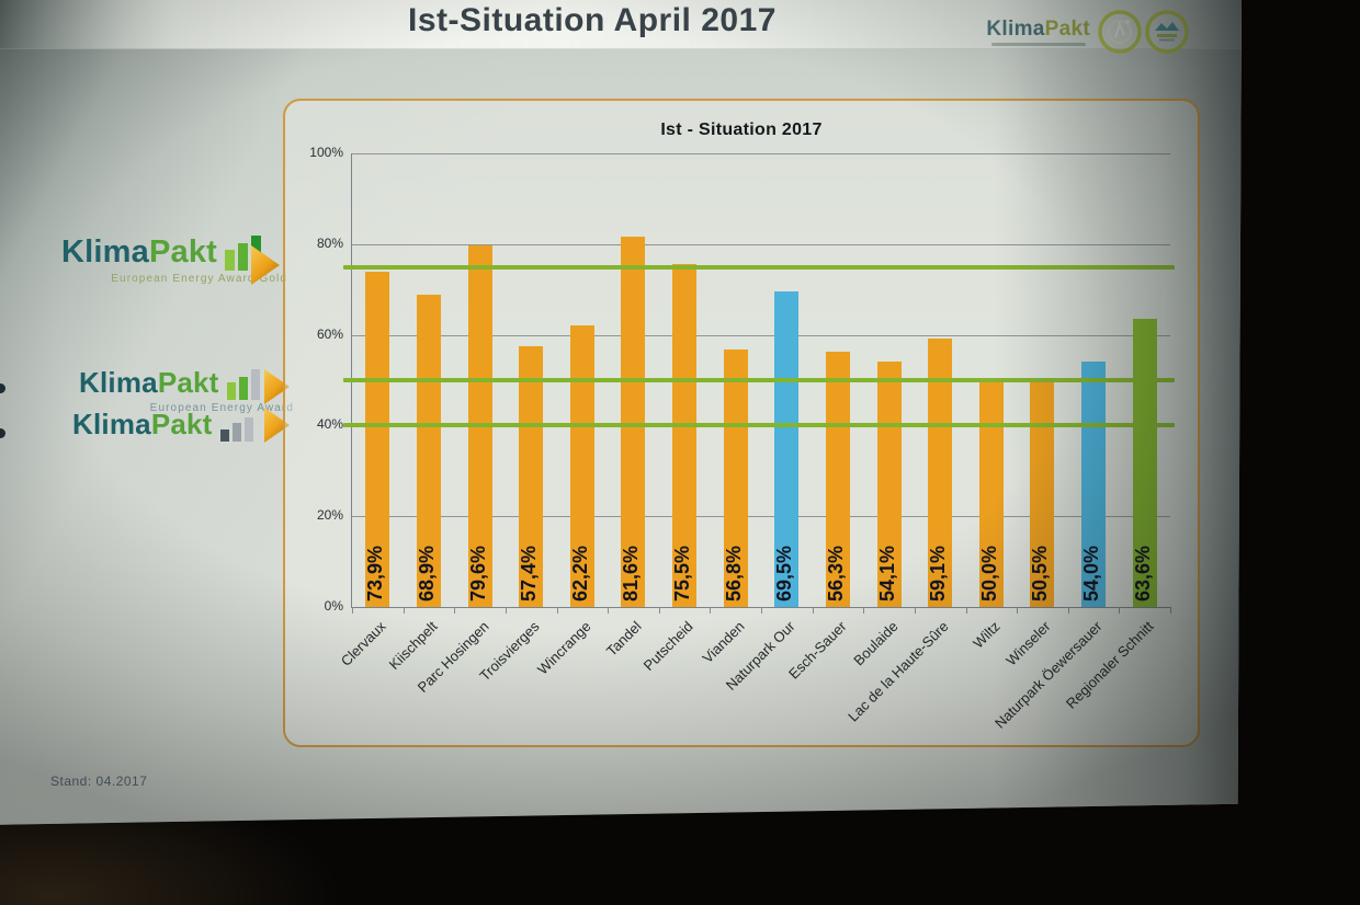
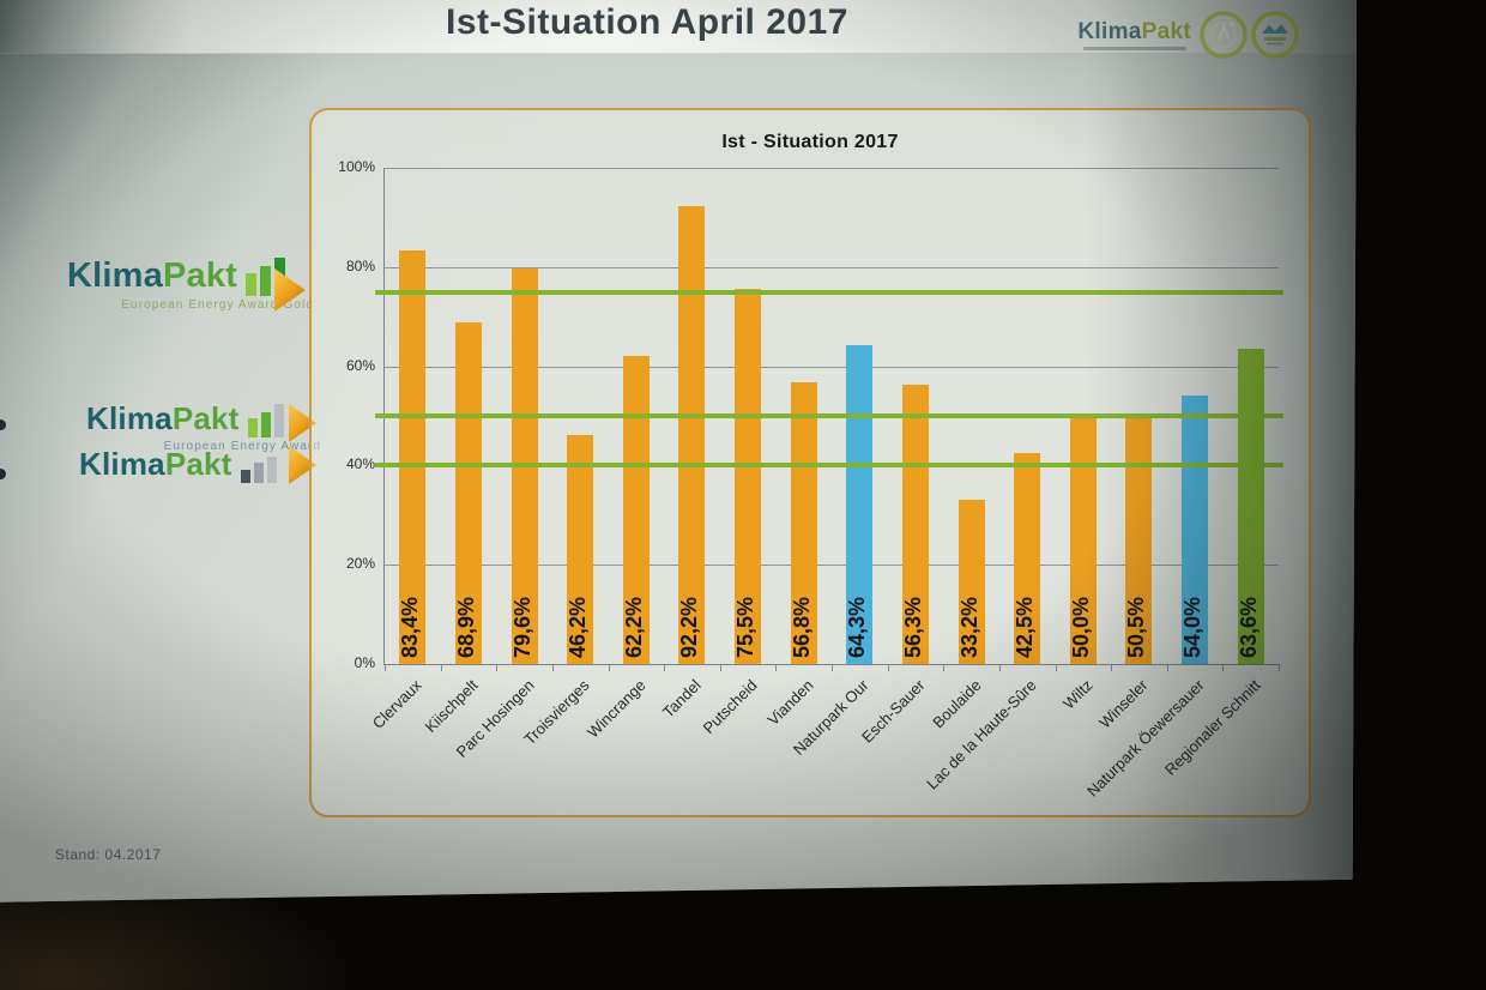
Clervaux: 73,9% -> 83,4%
Troisvierges: 57,4% -> 46,2%
Tandel: 81,6% -> 92,2%
Naturpark Our: 69,5% -> 64,3%
Boulaide: 54,1% -> 33,2%
Lac de la Haute-Sûre: 59,1% -> 42,5%
